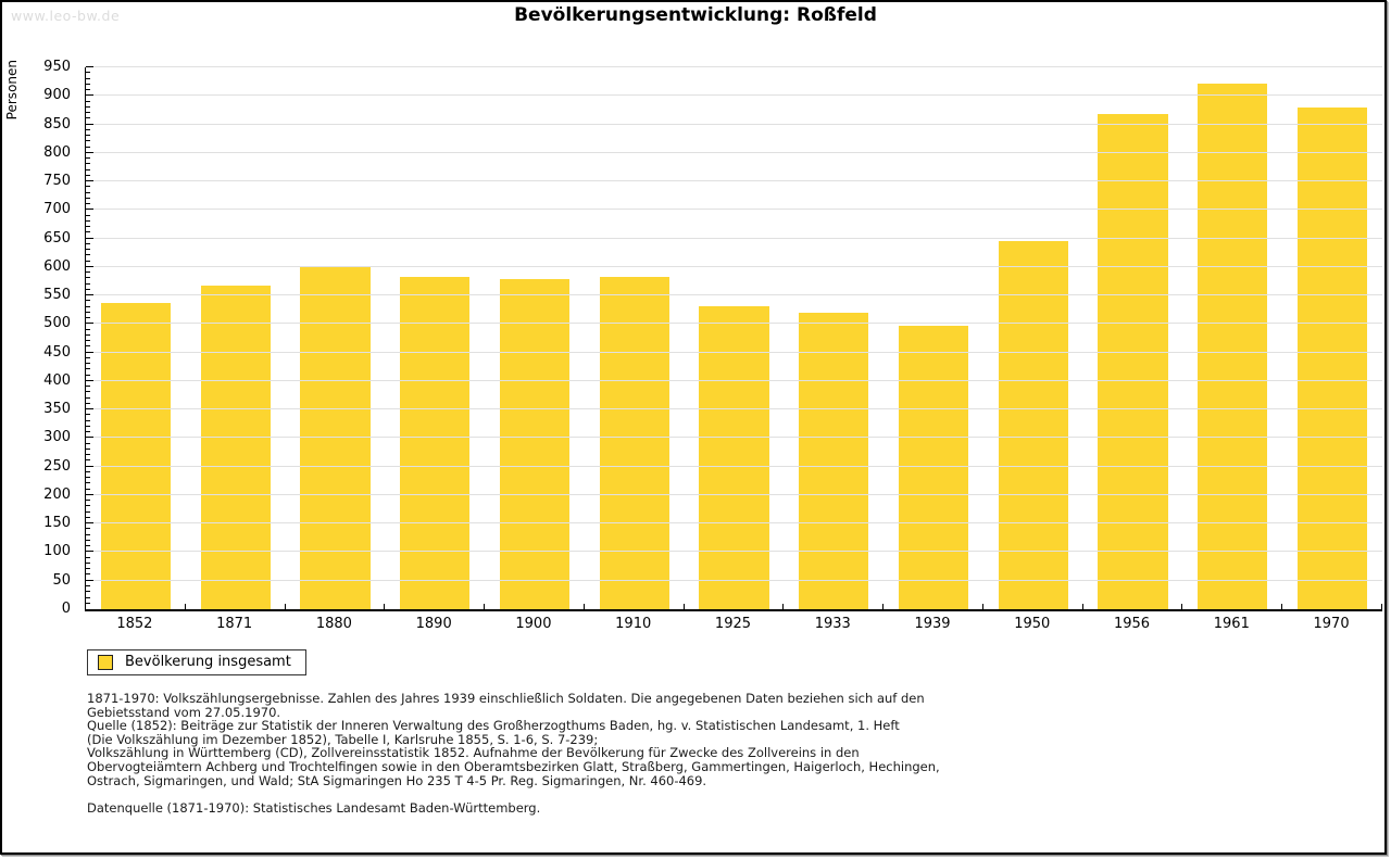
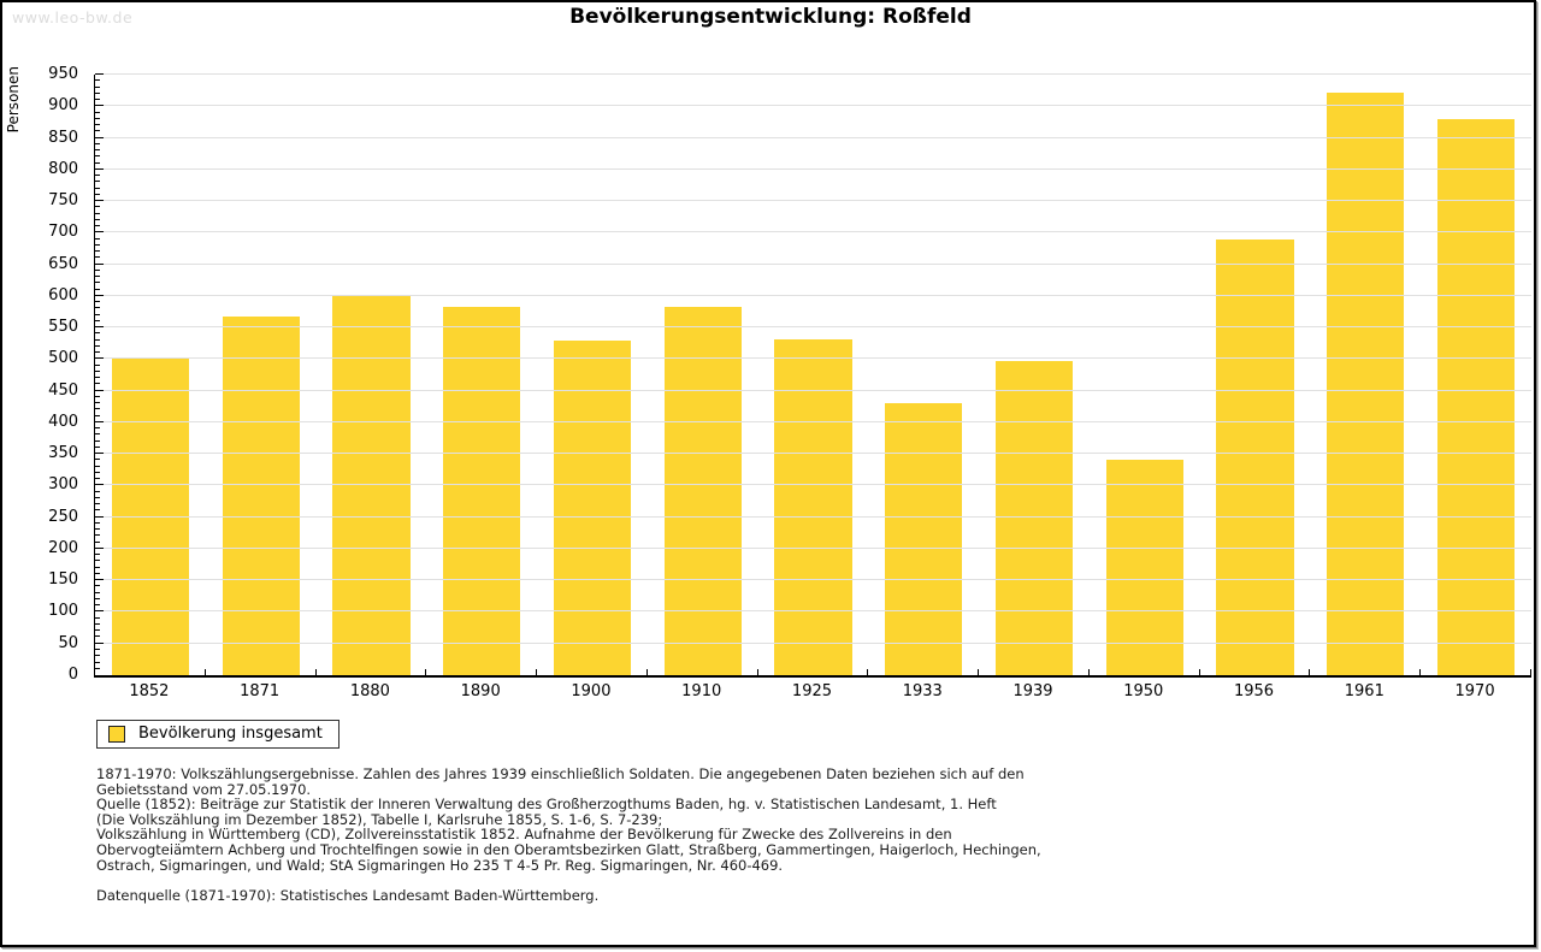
1852: 540 -> 500
1900: 580 -> 530
1933: 520 -> 430
1950: 640 -> 340
1956: 870 -> 690
